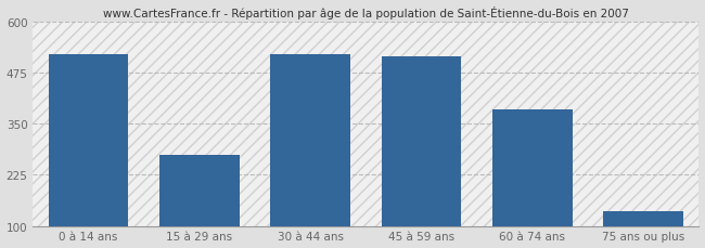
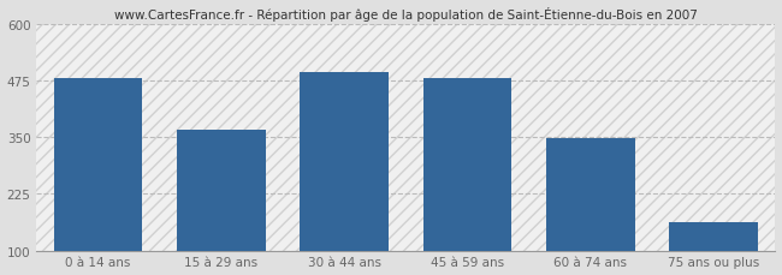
0 à 14 ans: 520 -> 482
15 à 29 ans: 275 -> 368
30 à 44 ans: 520 -> 493
45 à 59 ans: 515 -> 482
60 à 74 ans: 385 -> 348
75 ans ou plus: 135 -> 162
